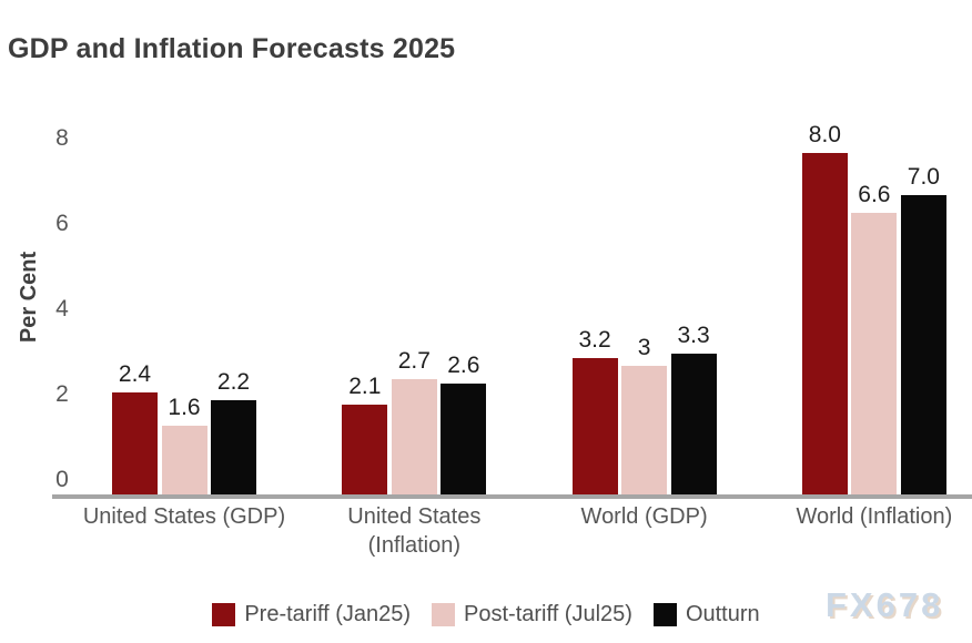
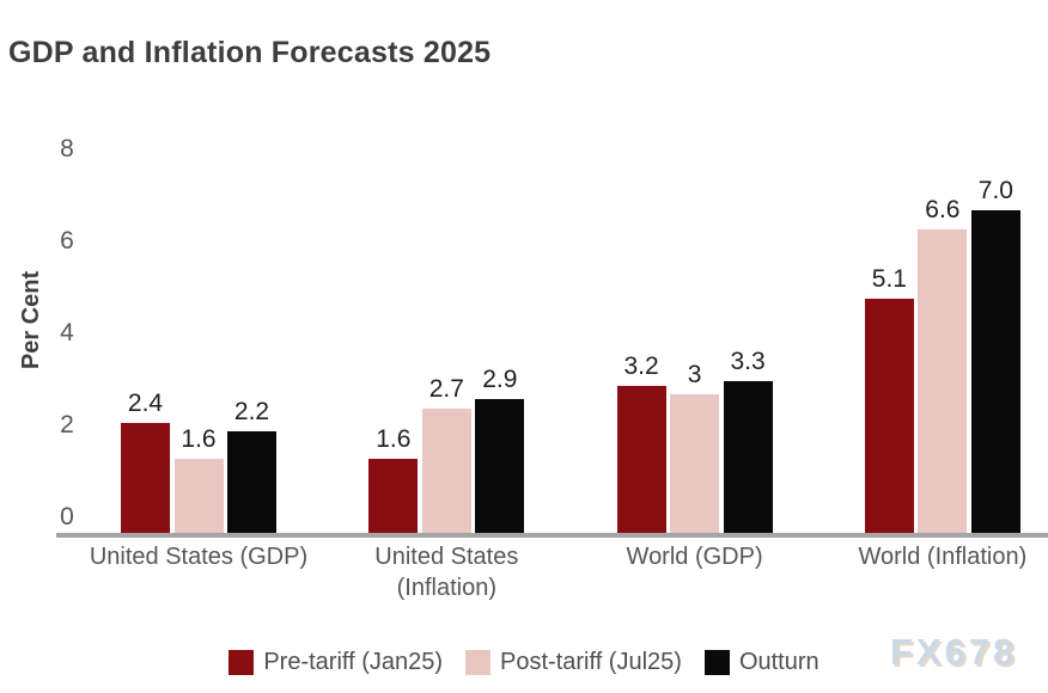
Pre-tariff (Jan25)/United States (Inflation): 2.1 -> 1.6
Outturn/United States (Inflation): 2.6 -> 2.9
Pre-tariff (Jan25)/World (Inflation): 8.0 -> 5.1
